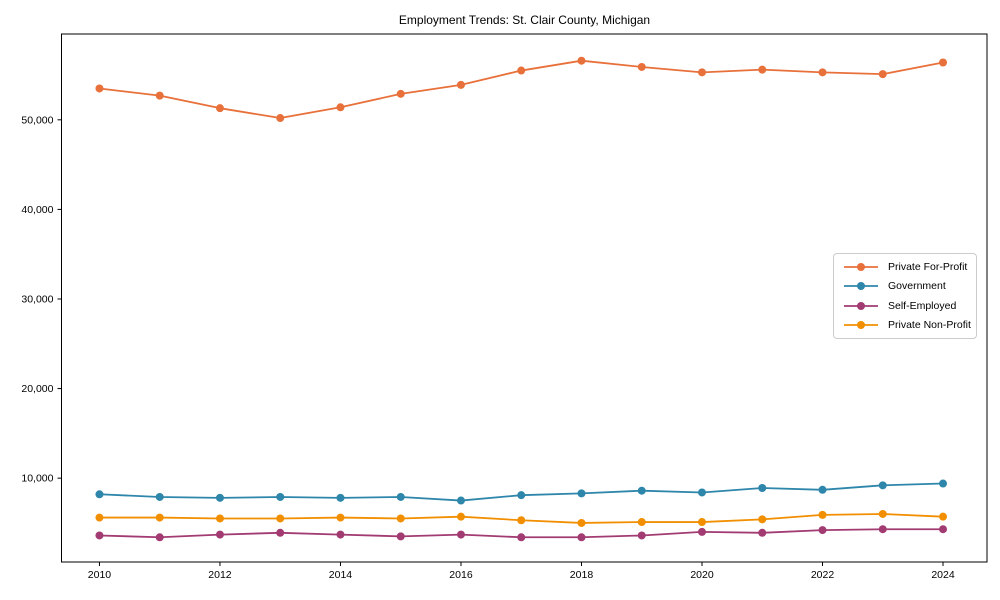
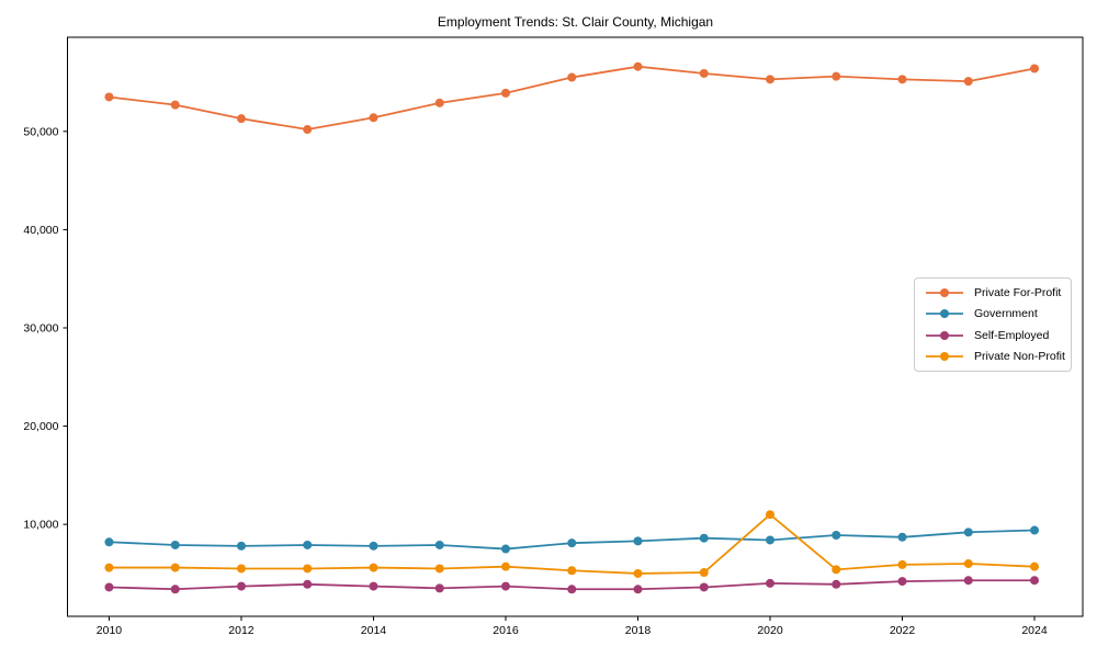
Private Non-Profit/2020: 5000 -> 11000
